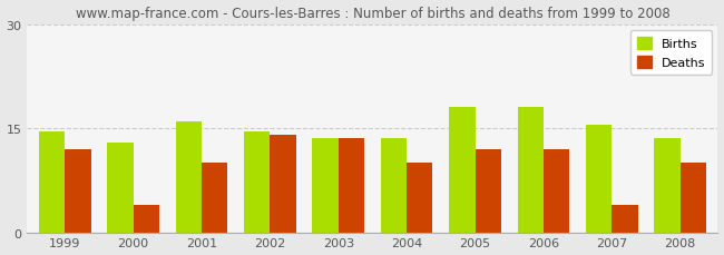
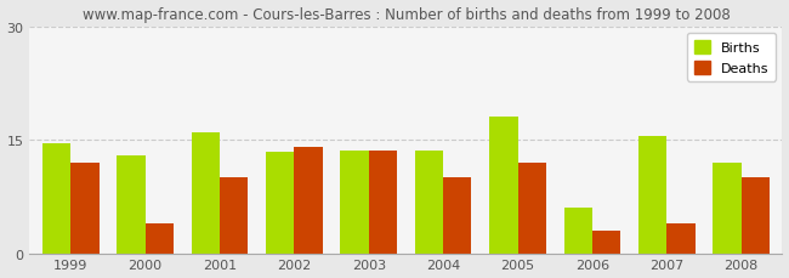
Births/2002: 14.5 -> 13.4
Births/2006: 18.0 -> 6.0
Deaths/2006: 12.0 -> 3.0
Births/2008: 13.5 -> 12.0
